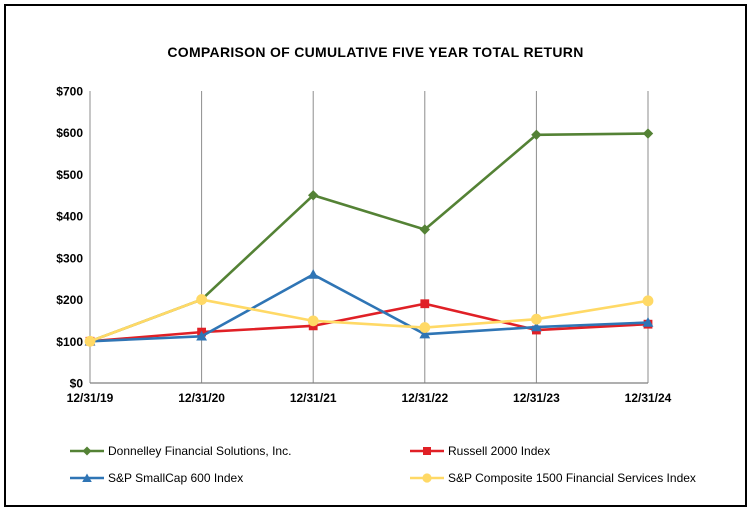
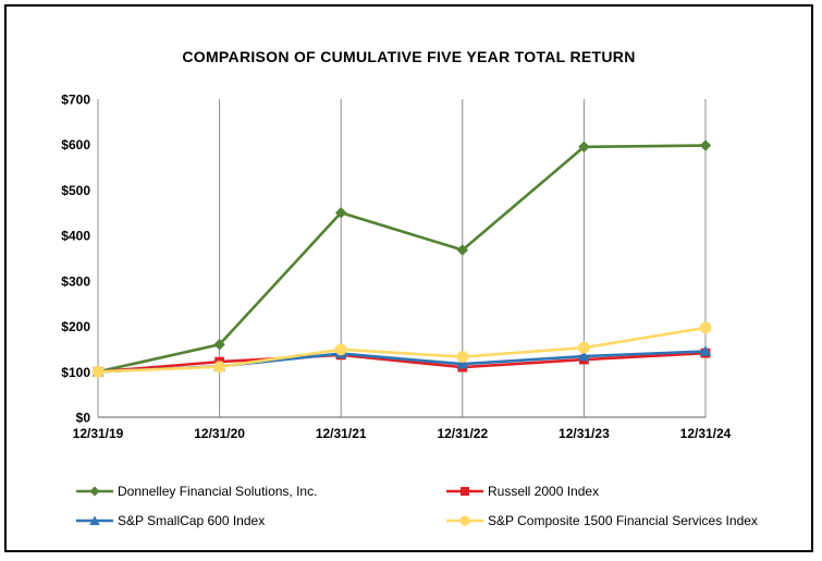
Donnelley Financial Solutions, Inc./12/31/20: $200 -> $160
S&P Composite 1500 Financial Services Index/12/31/20: $200 -> $110
S&P SmallCap 600 Index/12/31/21: $260 -> $140
Russell 2000 Index/12/31/22: $190 -> $110
